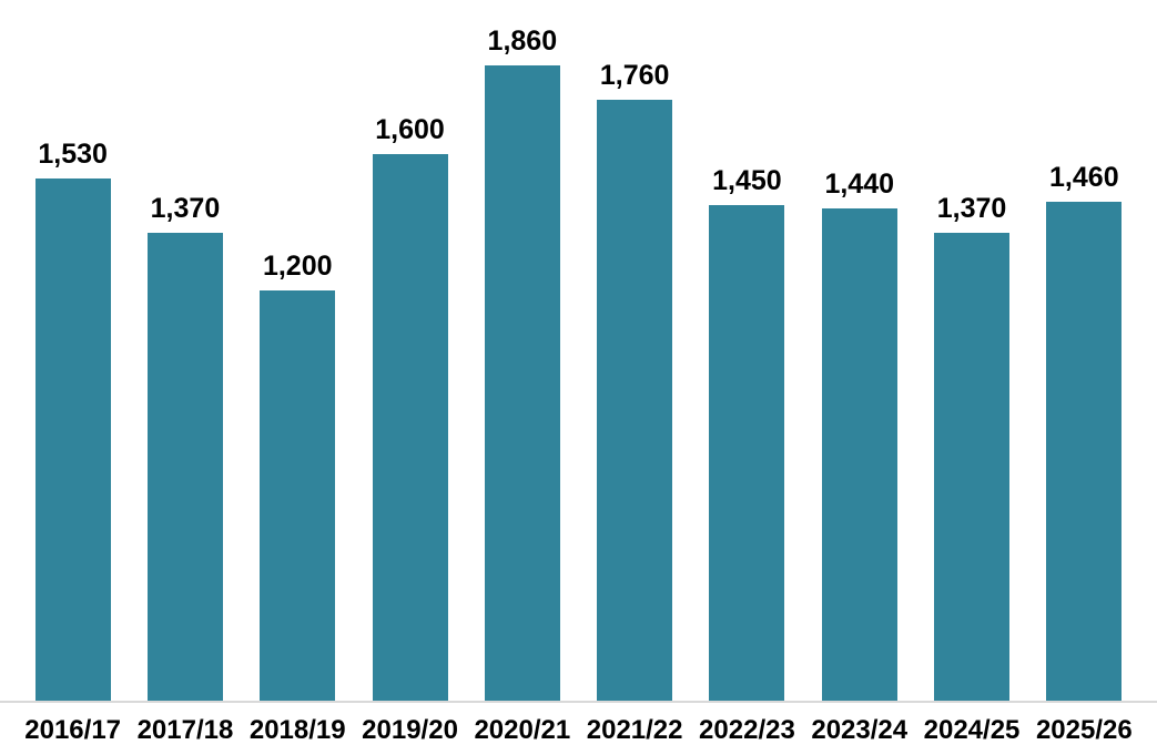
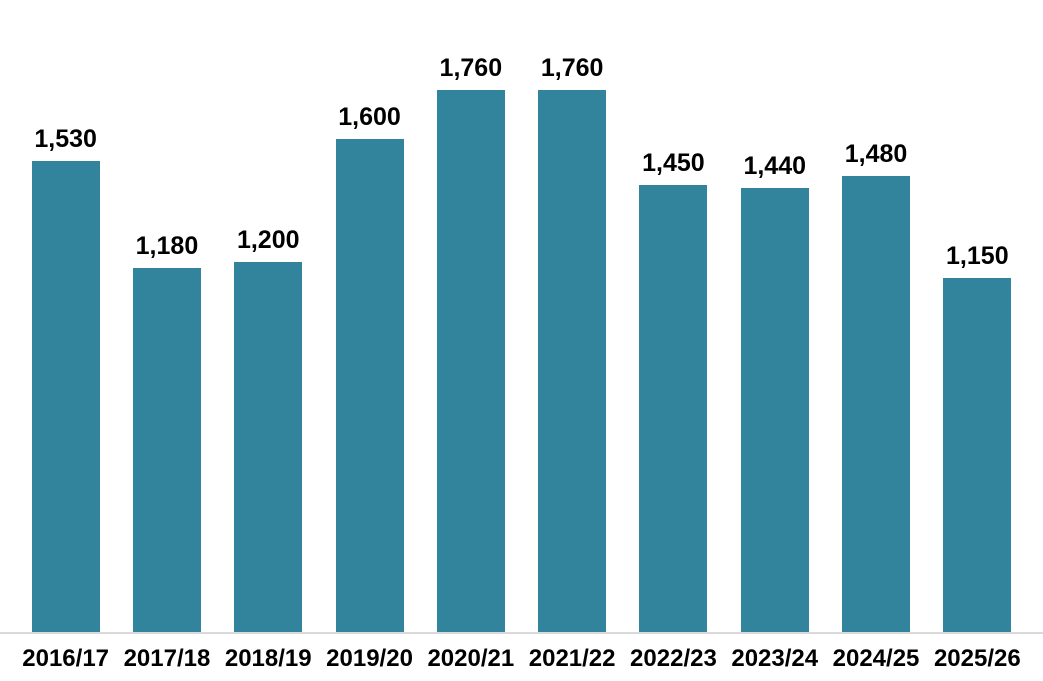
2017/18: 1,370 -> 1,180
2020/21: 1,860 -> 1,760
2024/25: 1,370 -> 1,480
2025/26: 1,460 -> 1,150
